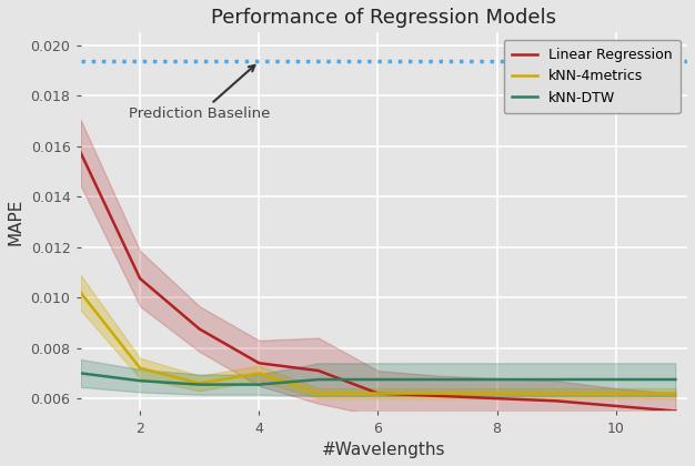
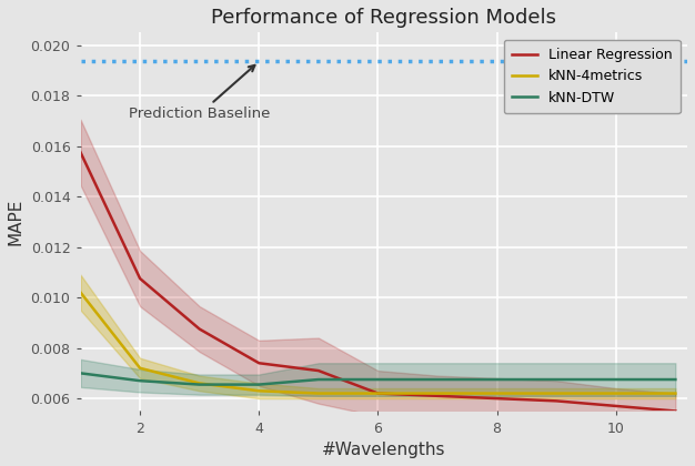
kNN-4metrics/4: 0.0070 -> 0.0063
